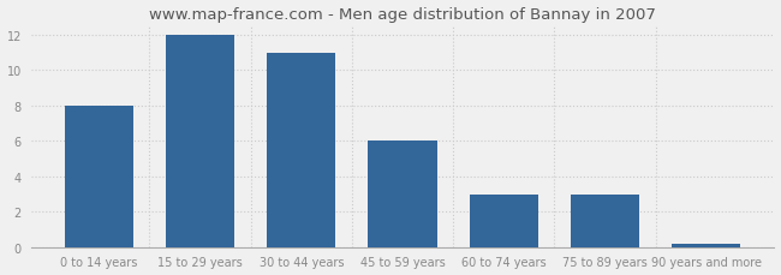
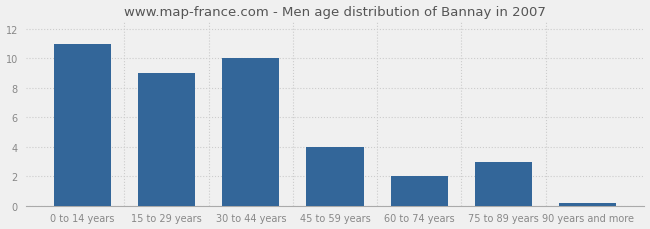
0 to 14 years: 8.0 -> 11.0
15 to 29 years: 12.0 -> 9.0
30 to 44 years: 11.0 -> 10.0
45 to 59 years: 6.0 -> 4.0
60 to 74 years: 3.0 -> 2.0
